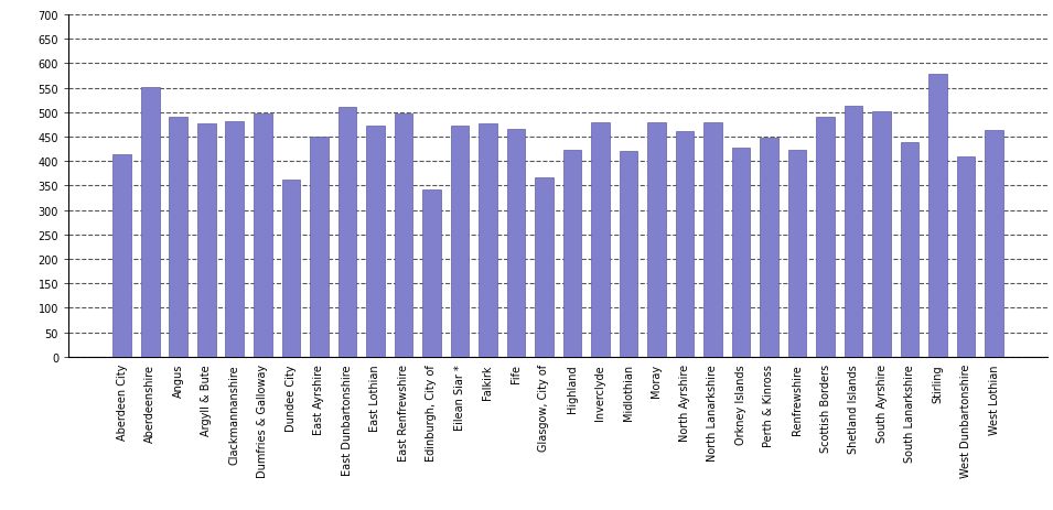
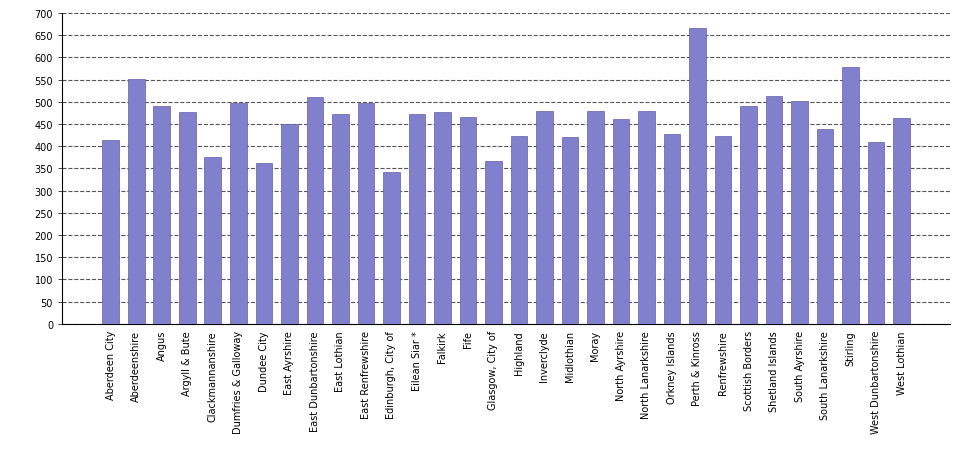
Clackmannanshire: 482 -> 375
Perth & Kinross: 447 -> 665
